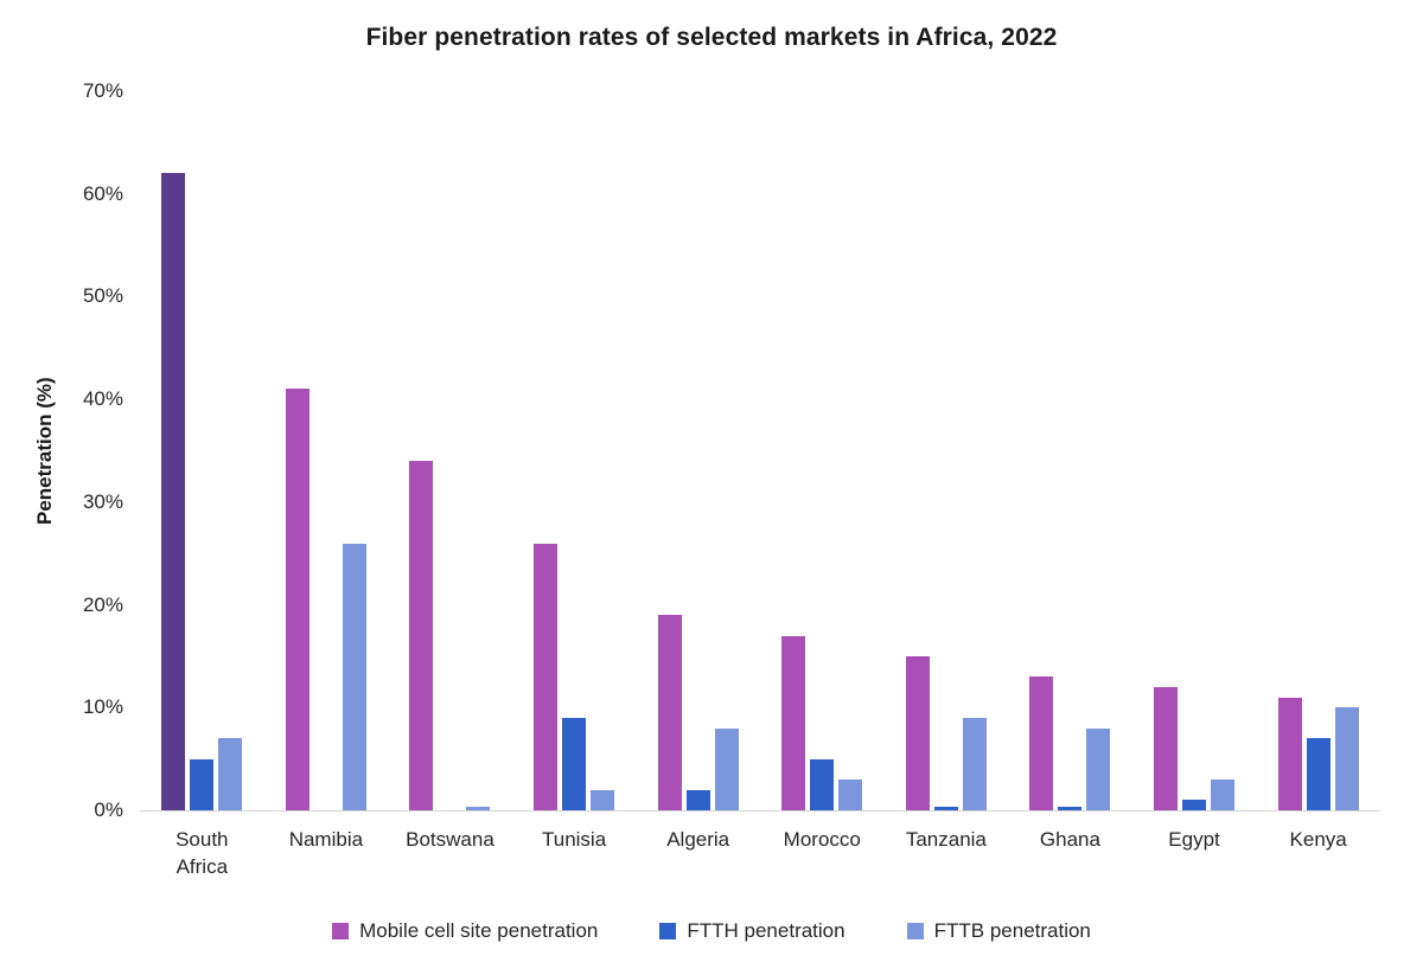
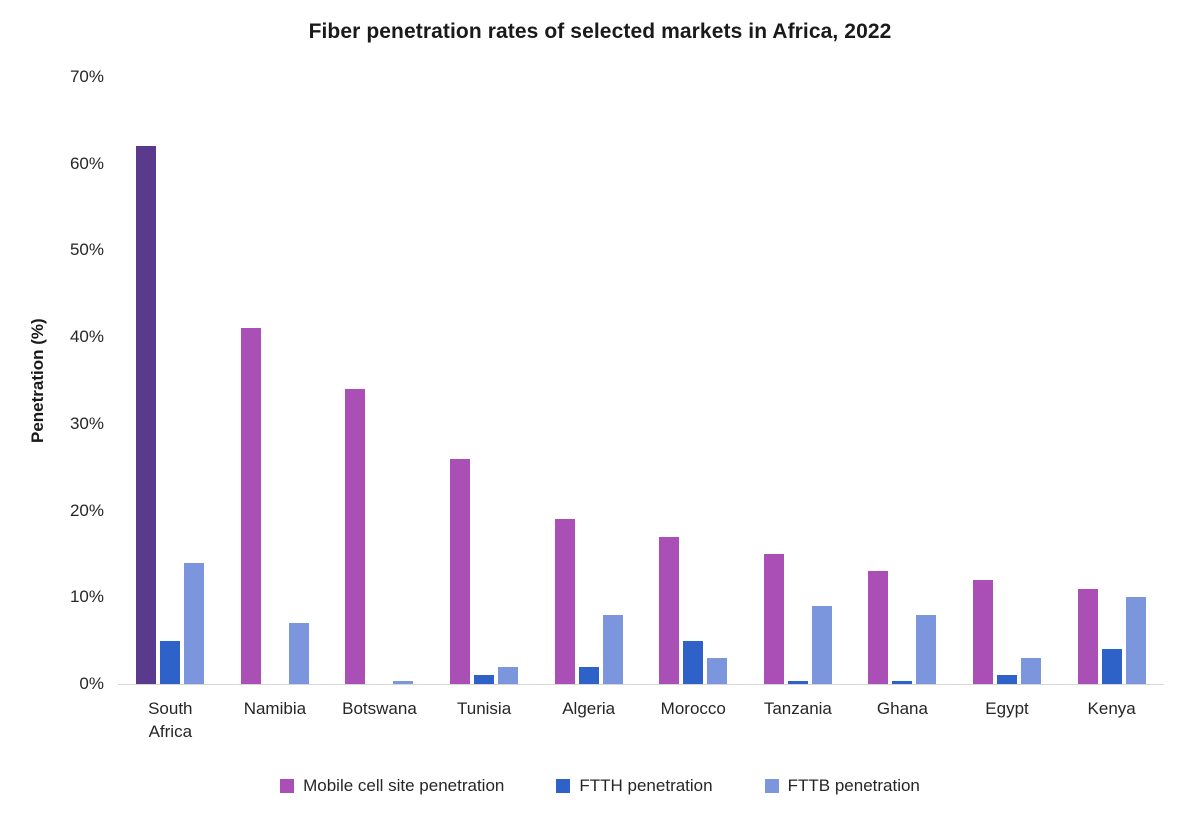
FTTB penetration/South Africa: 7% -> 14%
FTTB penetration/Namibia: 26% -> 7%
FTTH penetration/Tunisia: 9% -> 1%
FTTH penetration/Kenya: 7% -> 4%
